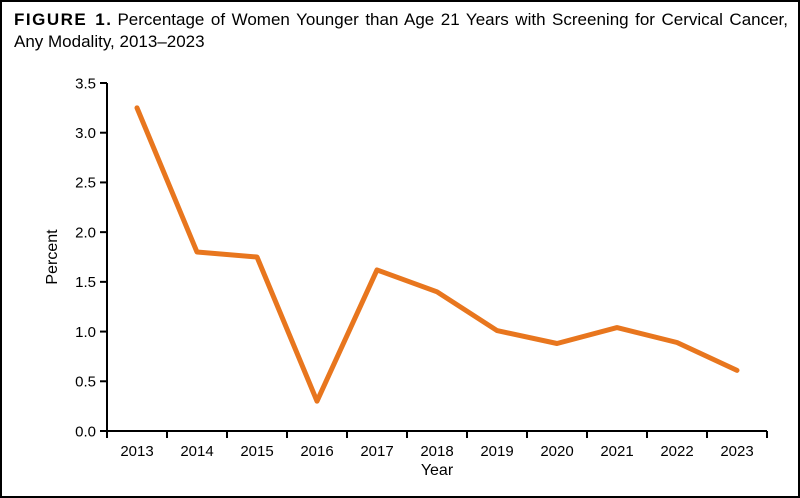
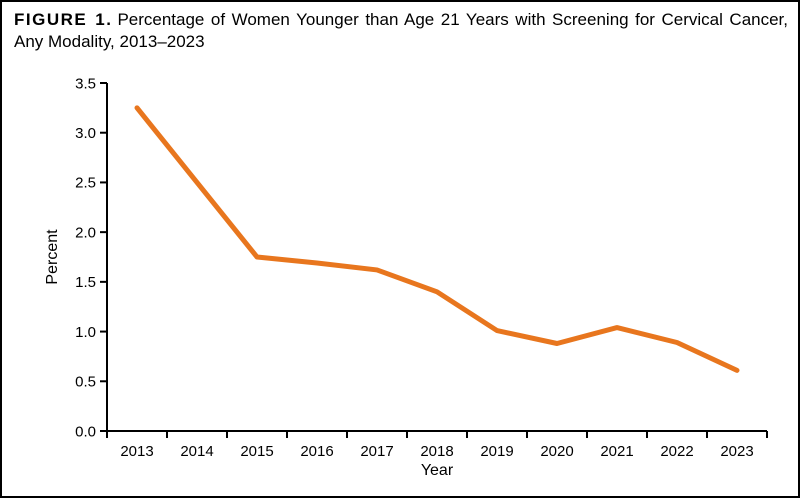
2014: 1.8 -> 2.5
2016: 0.3 -> 1.7
